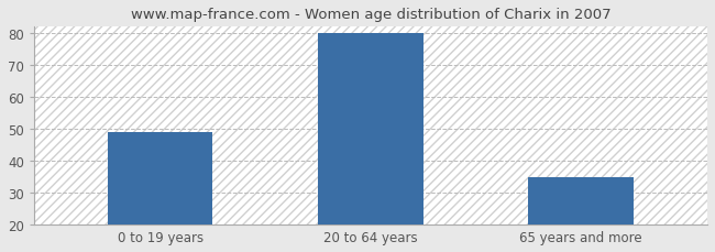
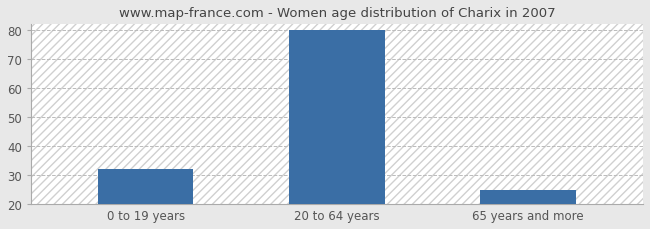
0 to 19 years: 49 -> 32
65 years and more: 35 -> 25
